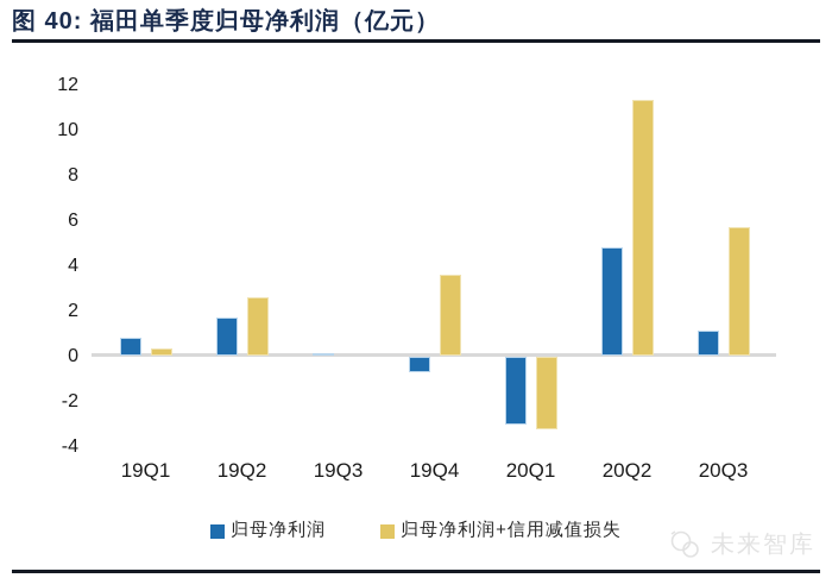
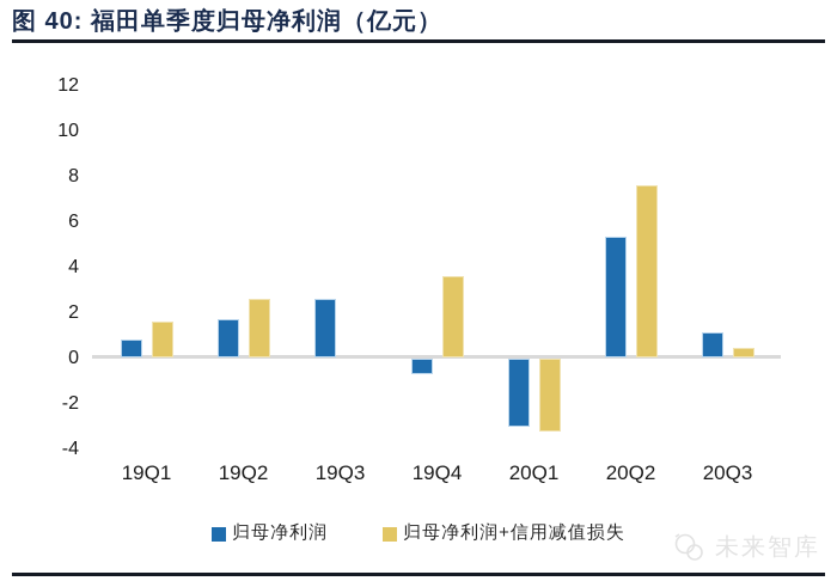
归母净利润+信用减值损失/19Q1: 0.3 -> 1.6
归母净利润/19Q3: 0.1 -> 2.6
归母净利润/20Q2: 4.8 -> 5.3
归母净利润+信用减值损失/20Q2: 11.3 -> 7.6
归母净利润+信用减值损失/20Q3: 5.7 -> 0.4
